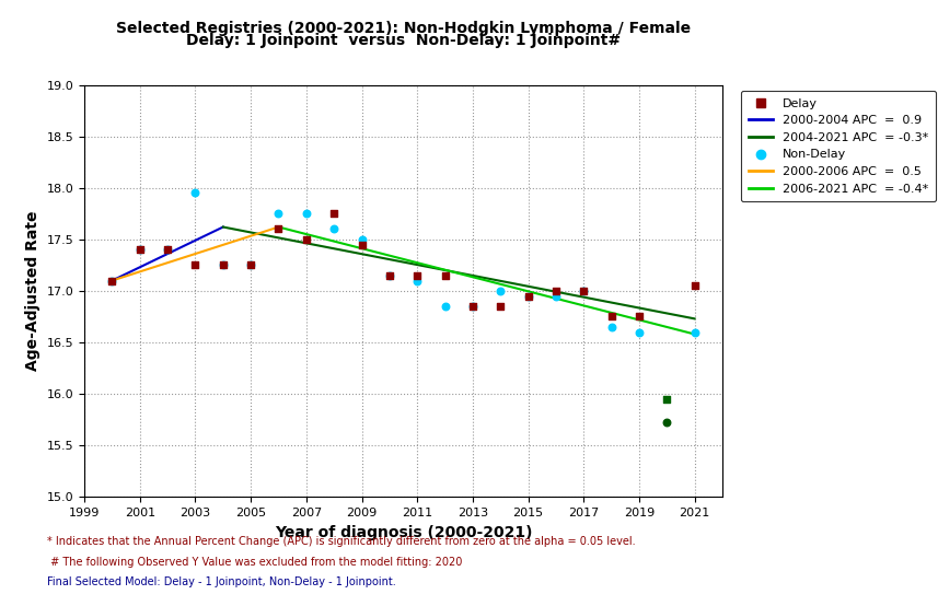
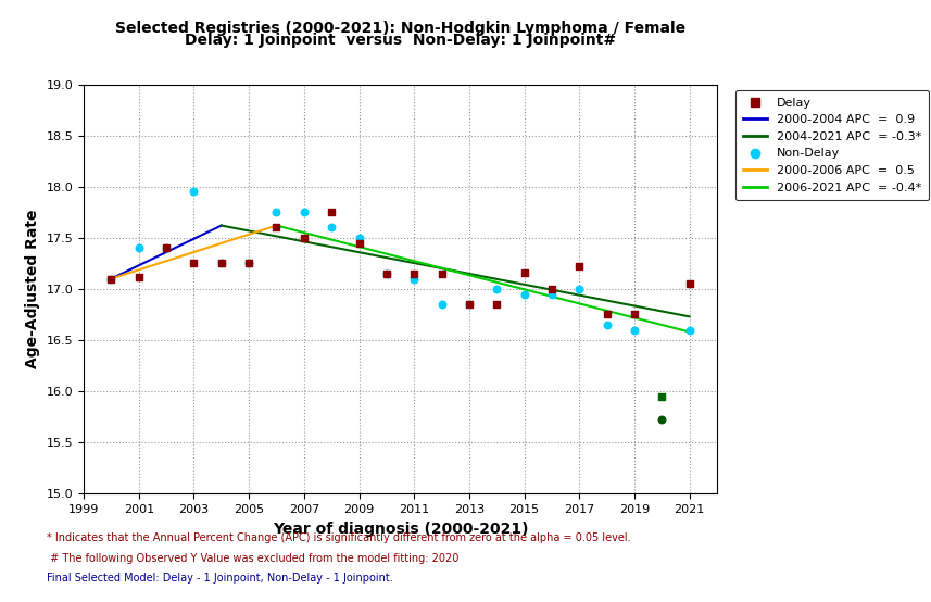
Delay/2001: 17.40 -> 17.12
Delay/2015: 16.95 -> 17.16
Delay/2017: 17.00 -> 17.22
